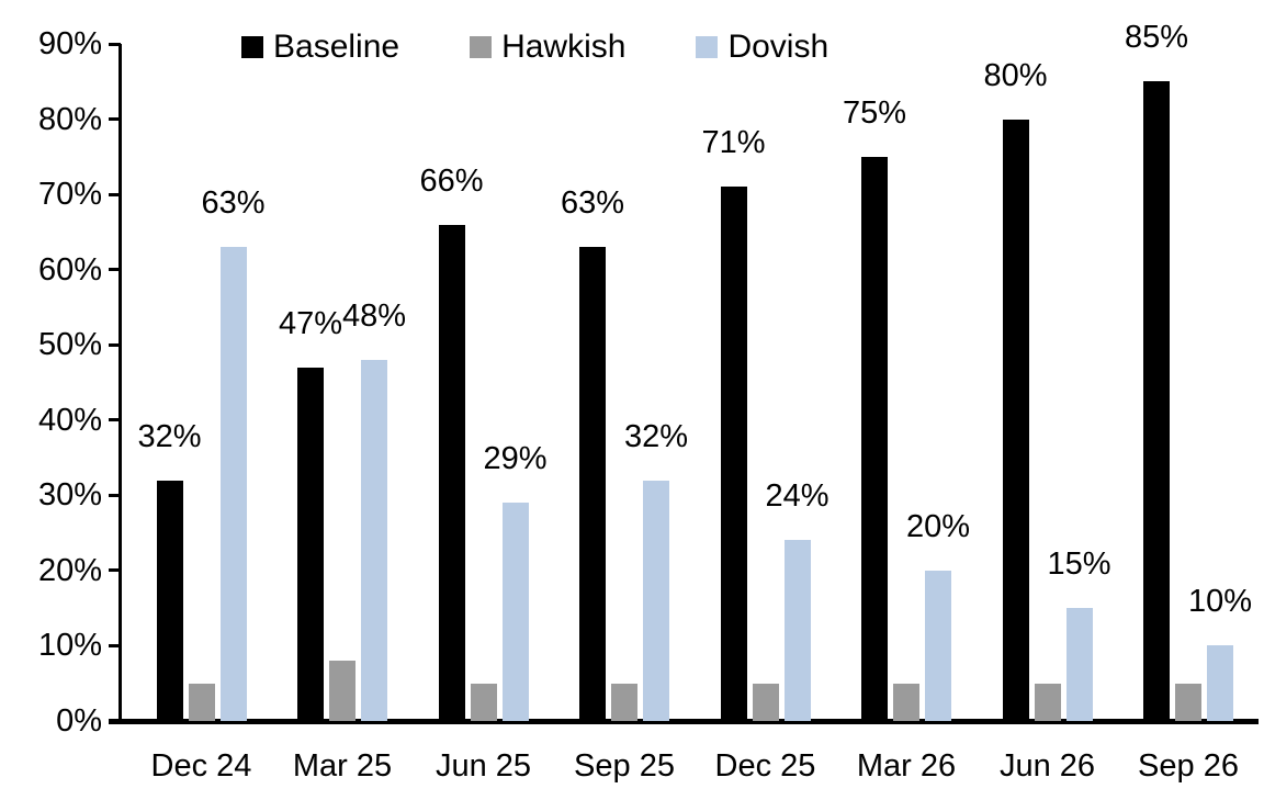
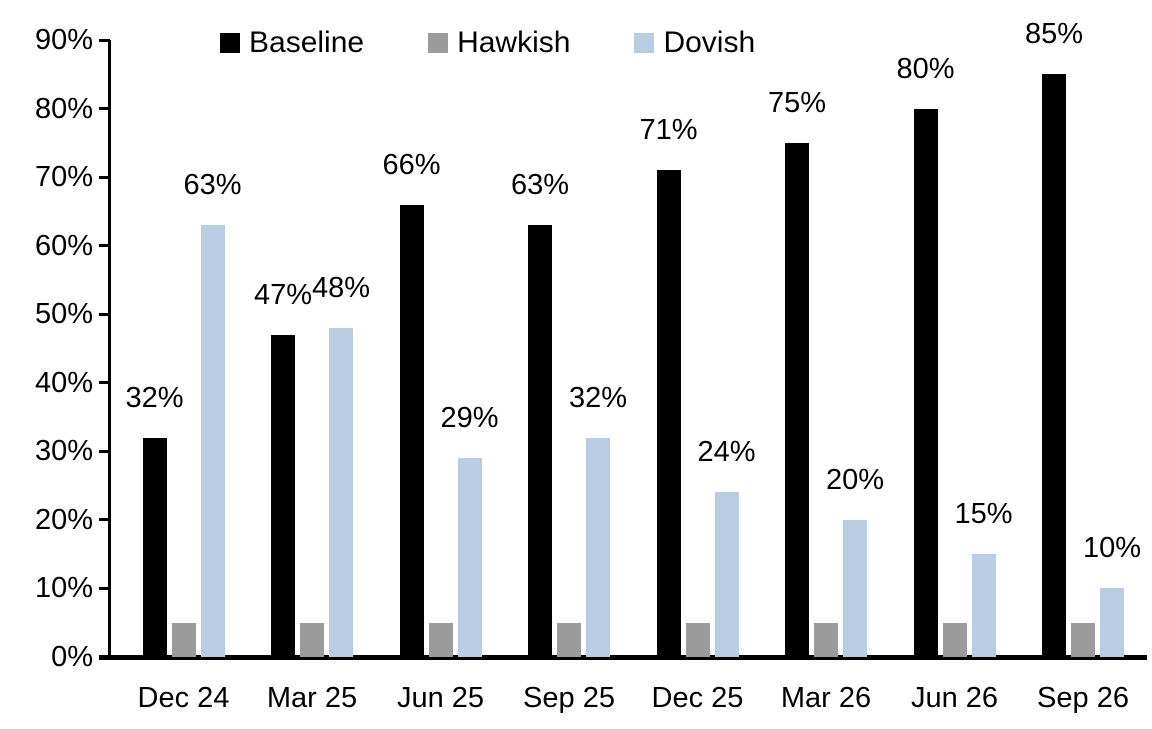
Hawkish/Mar 25: 8% -> 5%
